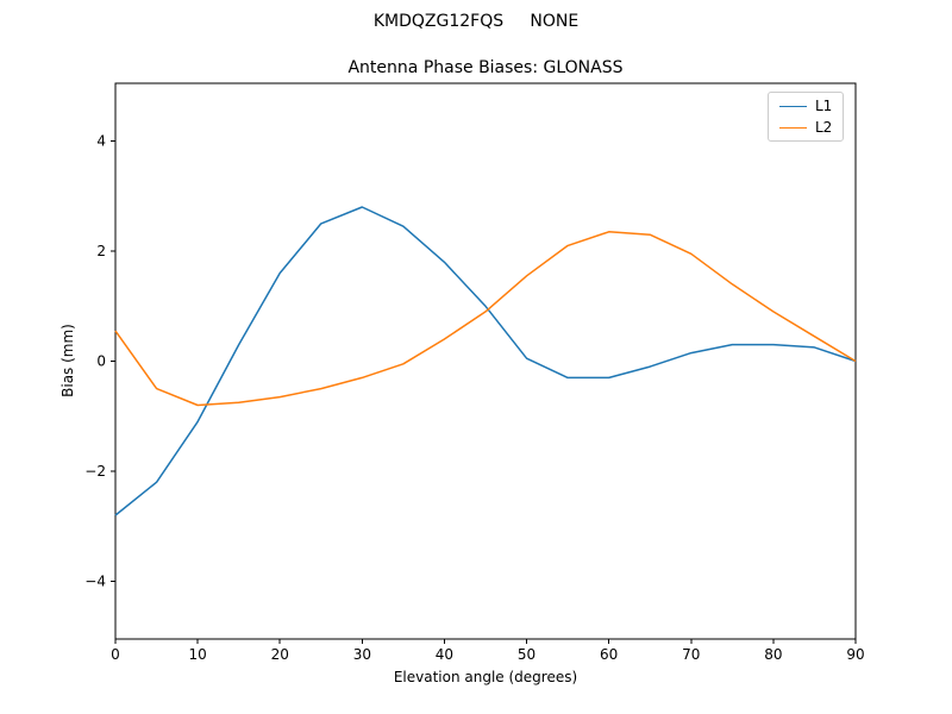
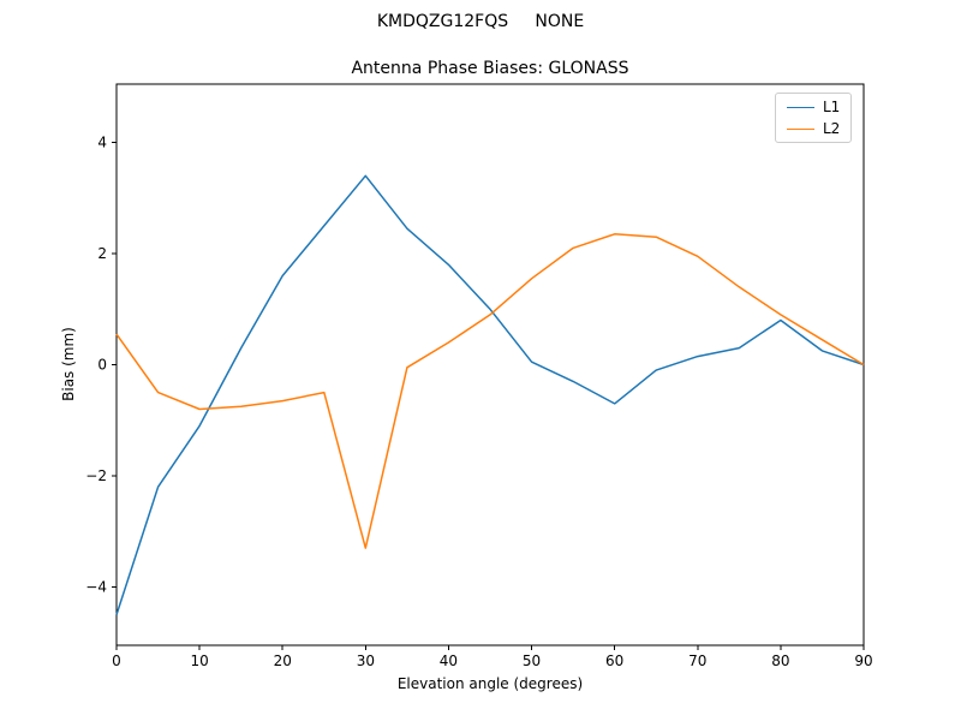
L1/0: -2.8 -> -4.5
L1/30: 2.8 -> 3.4
L2/30: -0.3 -> -3.3
L1/60: -0.3 -> -0.7
L1/80: 0.3 -> 0.8
